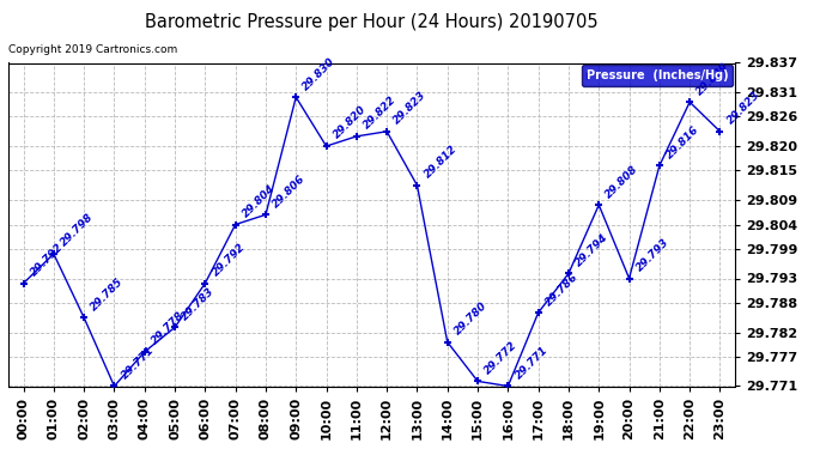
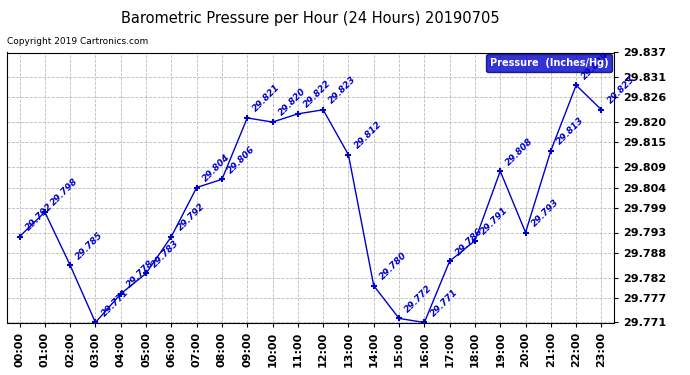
09:00: 29.830 -> 29.821
18:00: 29.794 -> 29.791
21:00: 29.816 -> 29.813
